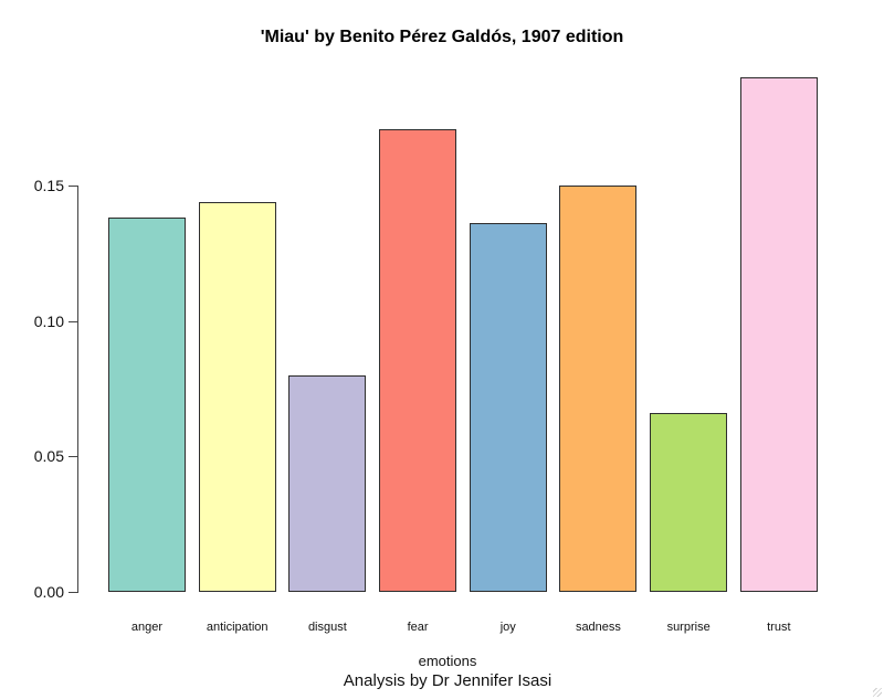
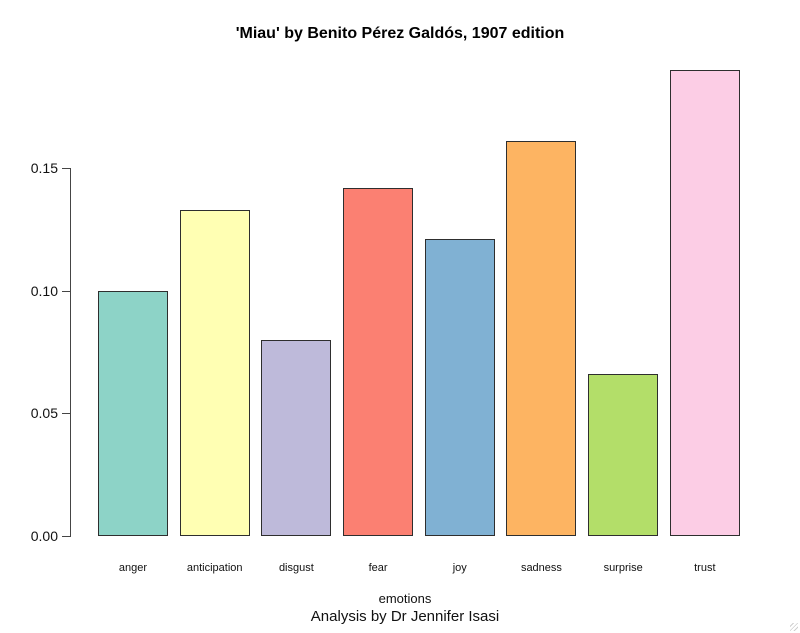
anger: 0.138 -> 0.100
anticipation: 0.144 -> 0.133
fear: 0.171 -> 0.142
joy: 0.136 -> 0.121
sadness: 0.150 -> 0.161
